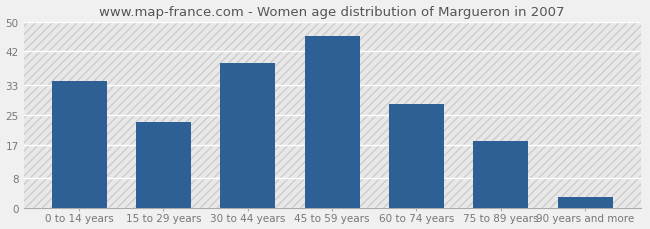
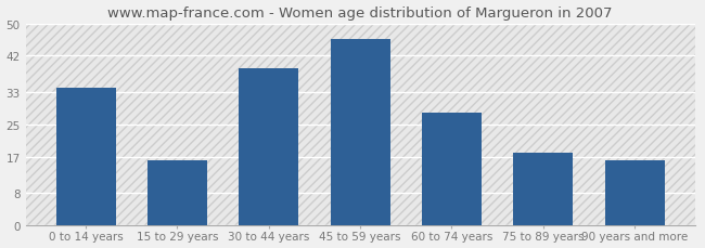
15 to 29 years: 23 -> 16
90 years and more: 3 -> 16
